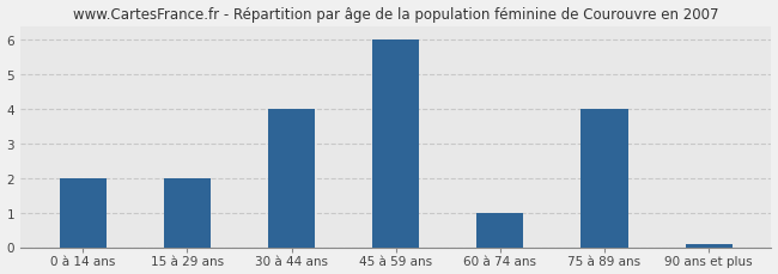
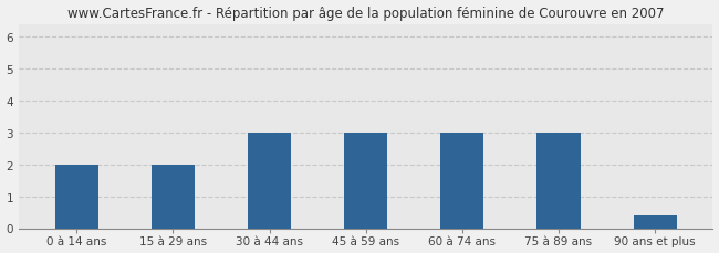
30 à 44 ans: 4.00 -> 3.00
45 à 59 ans: 6.00 -> 3.00
60 à 74 ans: 1.00 -> 3.00
75 à 89 ans: 4.00 -> 3.00
90 ans et plus: 0.07 -> 0.40
